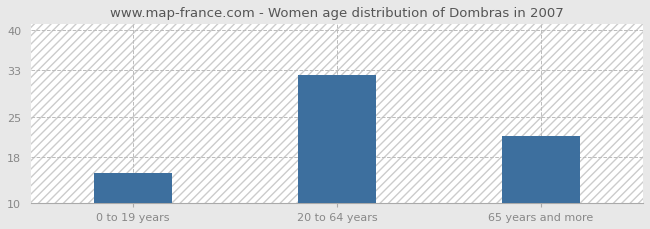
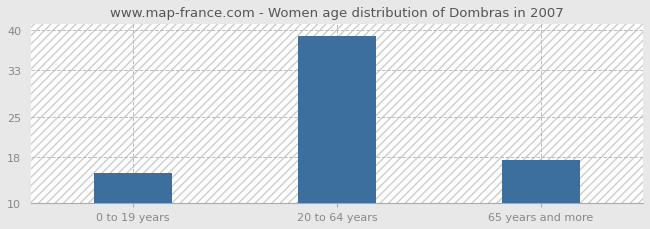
20 to 64 years: 32.2 -> 39.0
65 years and more: 21.6 -> 17.5
